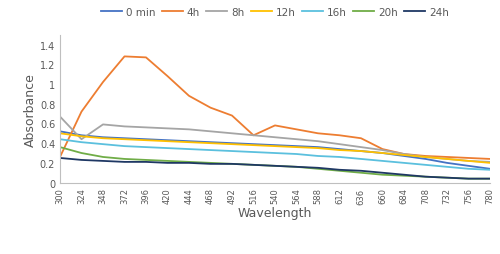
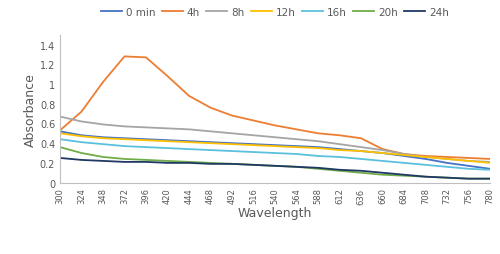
4h/300: 0.26 -> 0.53
8h/324: 0.44 -> 0.62
4h/516: 0.48 -> 0.63
